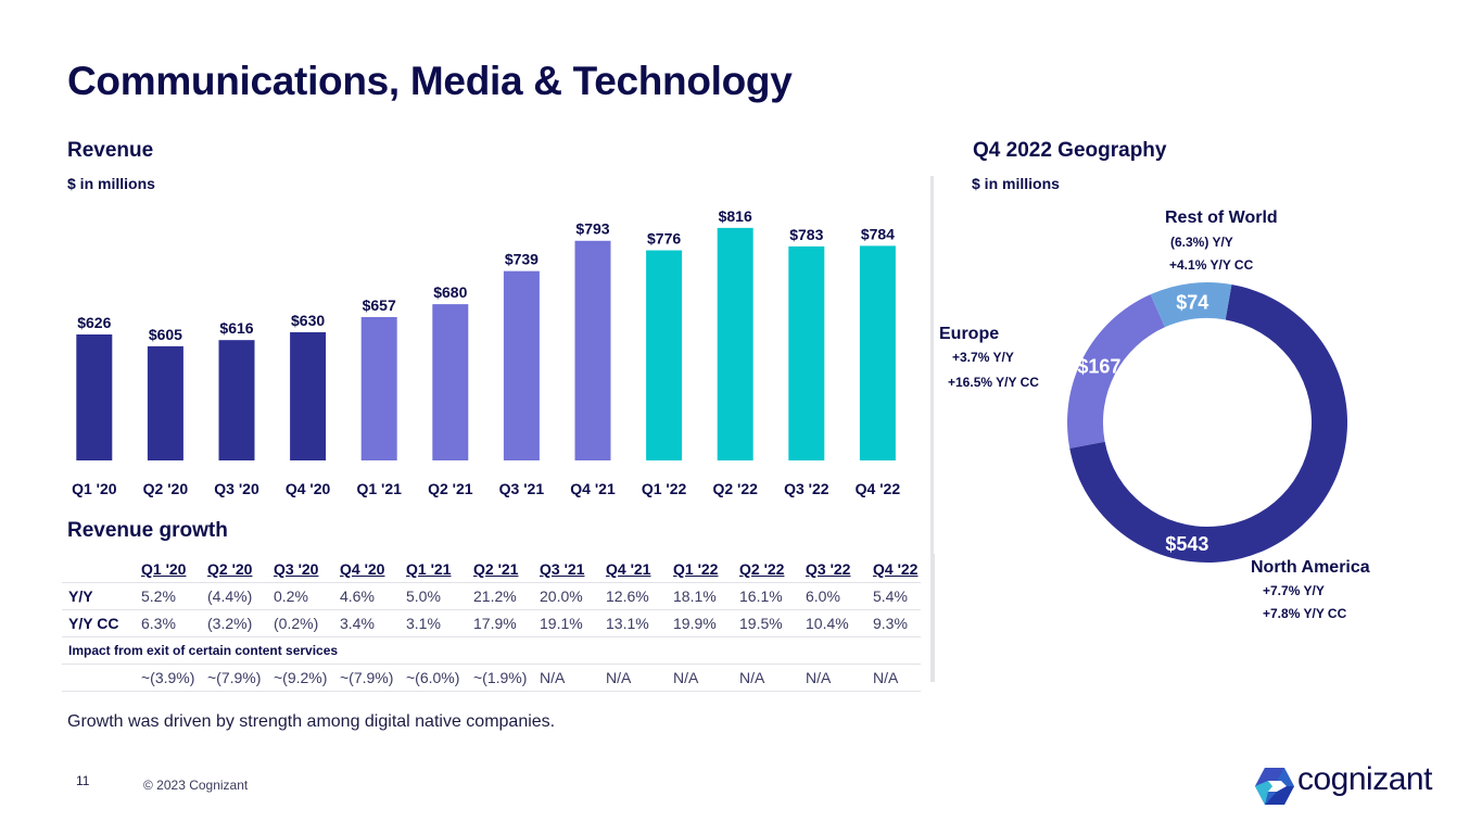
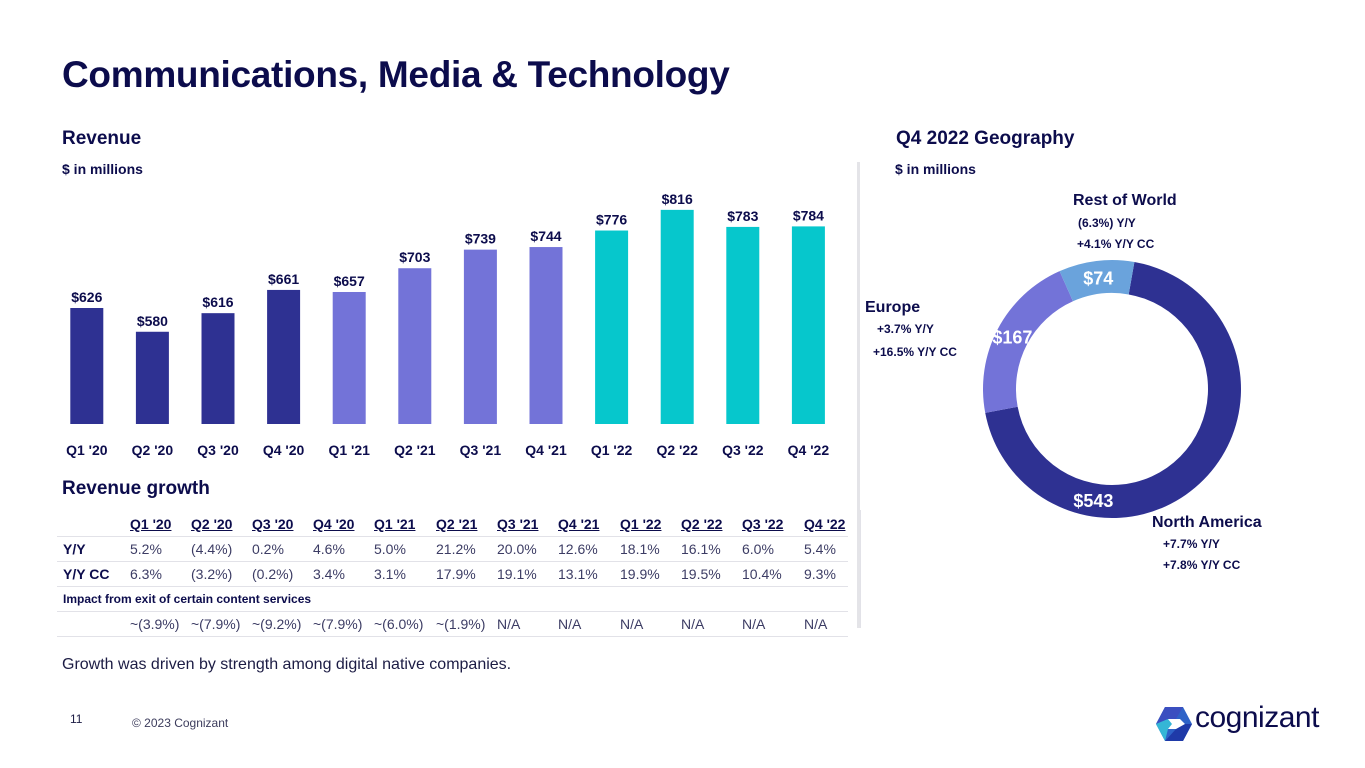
Revenue/Q2 '20: $605 -> $580
Revenue/Q4 '20: $630 -> $661
Revenue/Q2 '21: $680 -> $703
Revenue/Q4 '21: $793 -> $744
